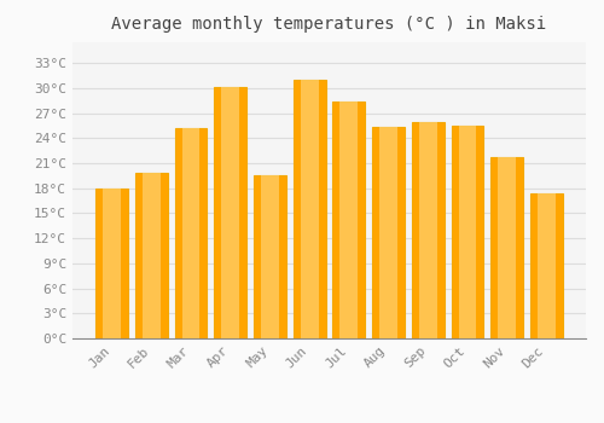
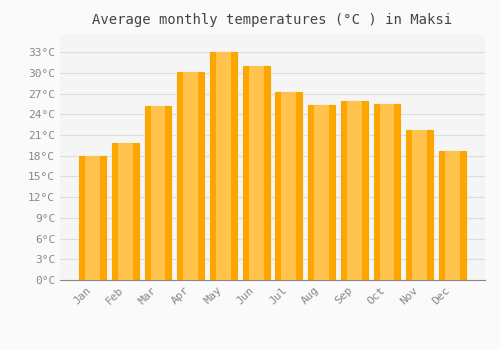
May: 19.6°C -> 33.0°C
Jul: 28.4°C -> 27.2°C
Dec: 17.4°C -> 18.7°C
